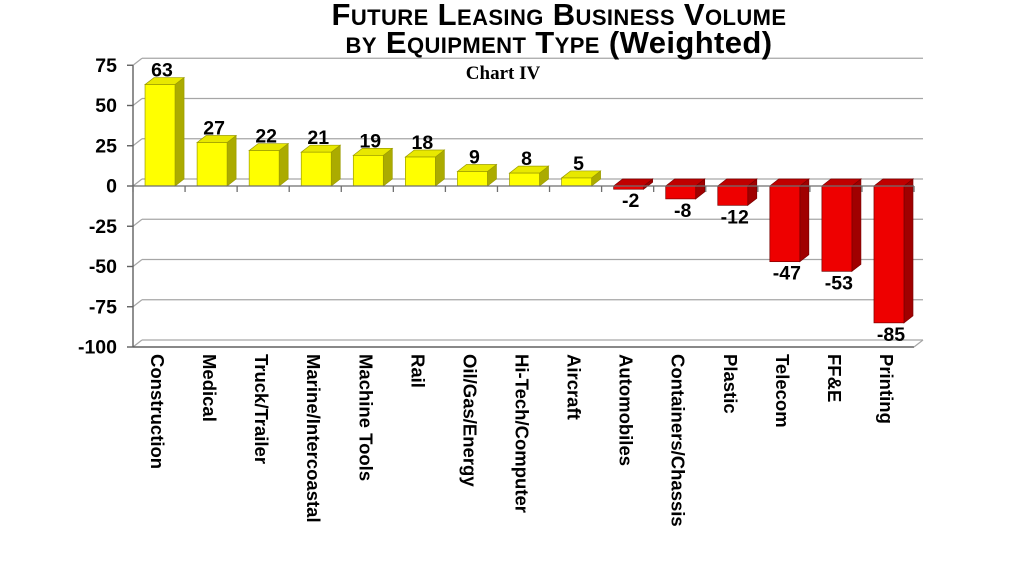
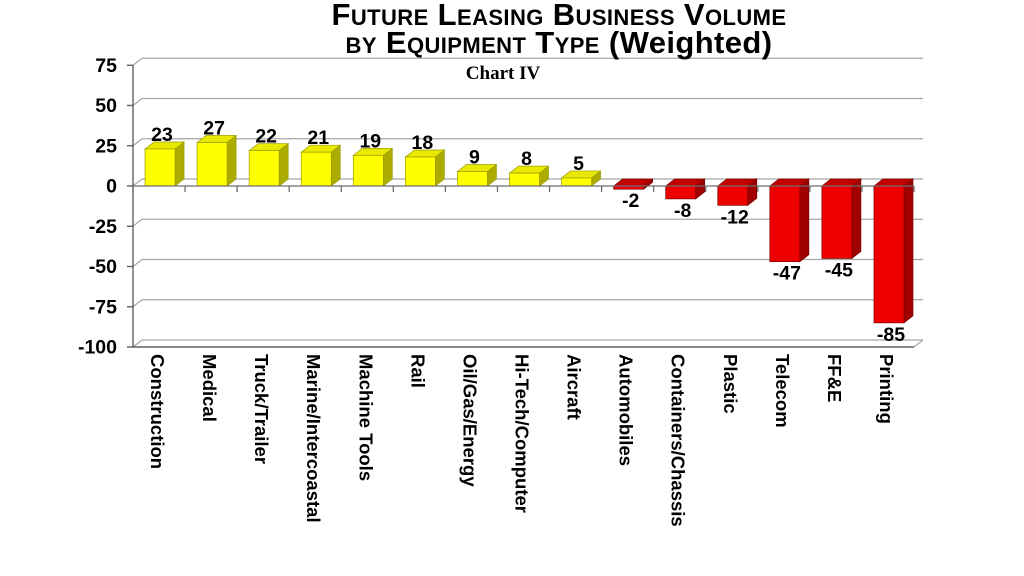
Construction: 63 -> 23
FF&E: -53 -> -45
